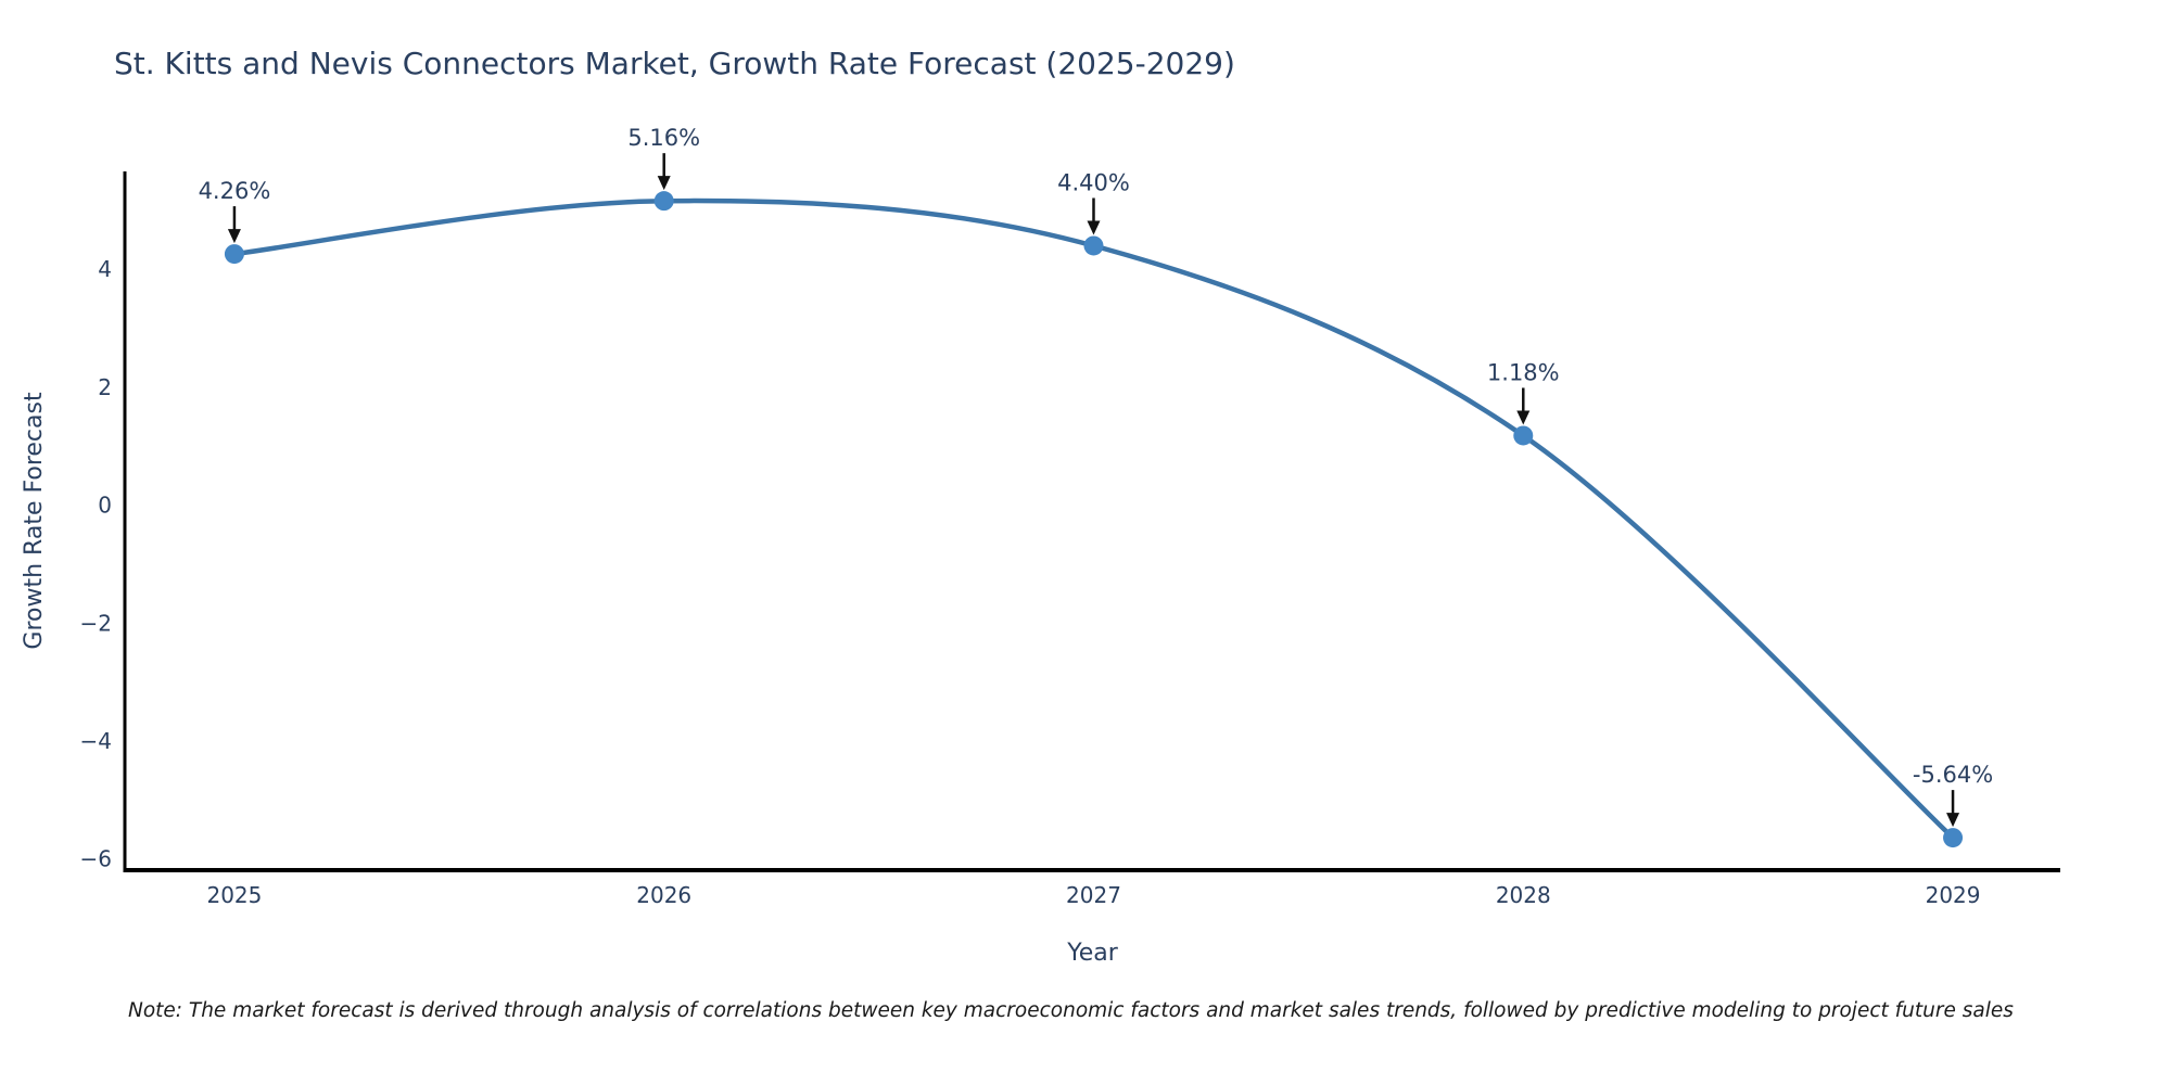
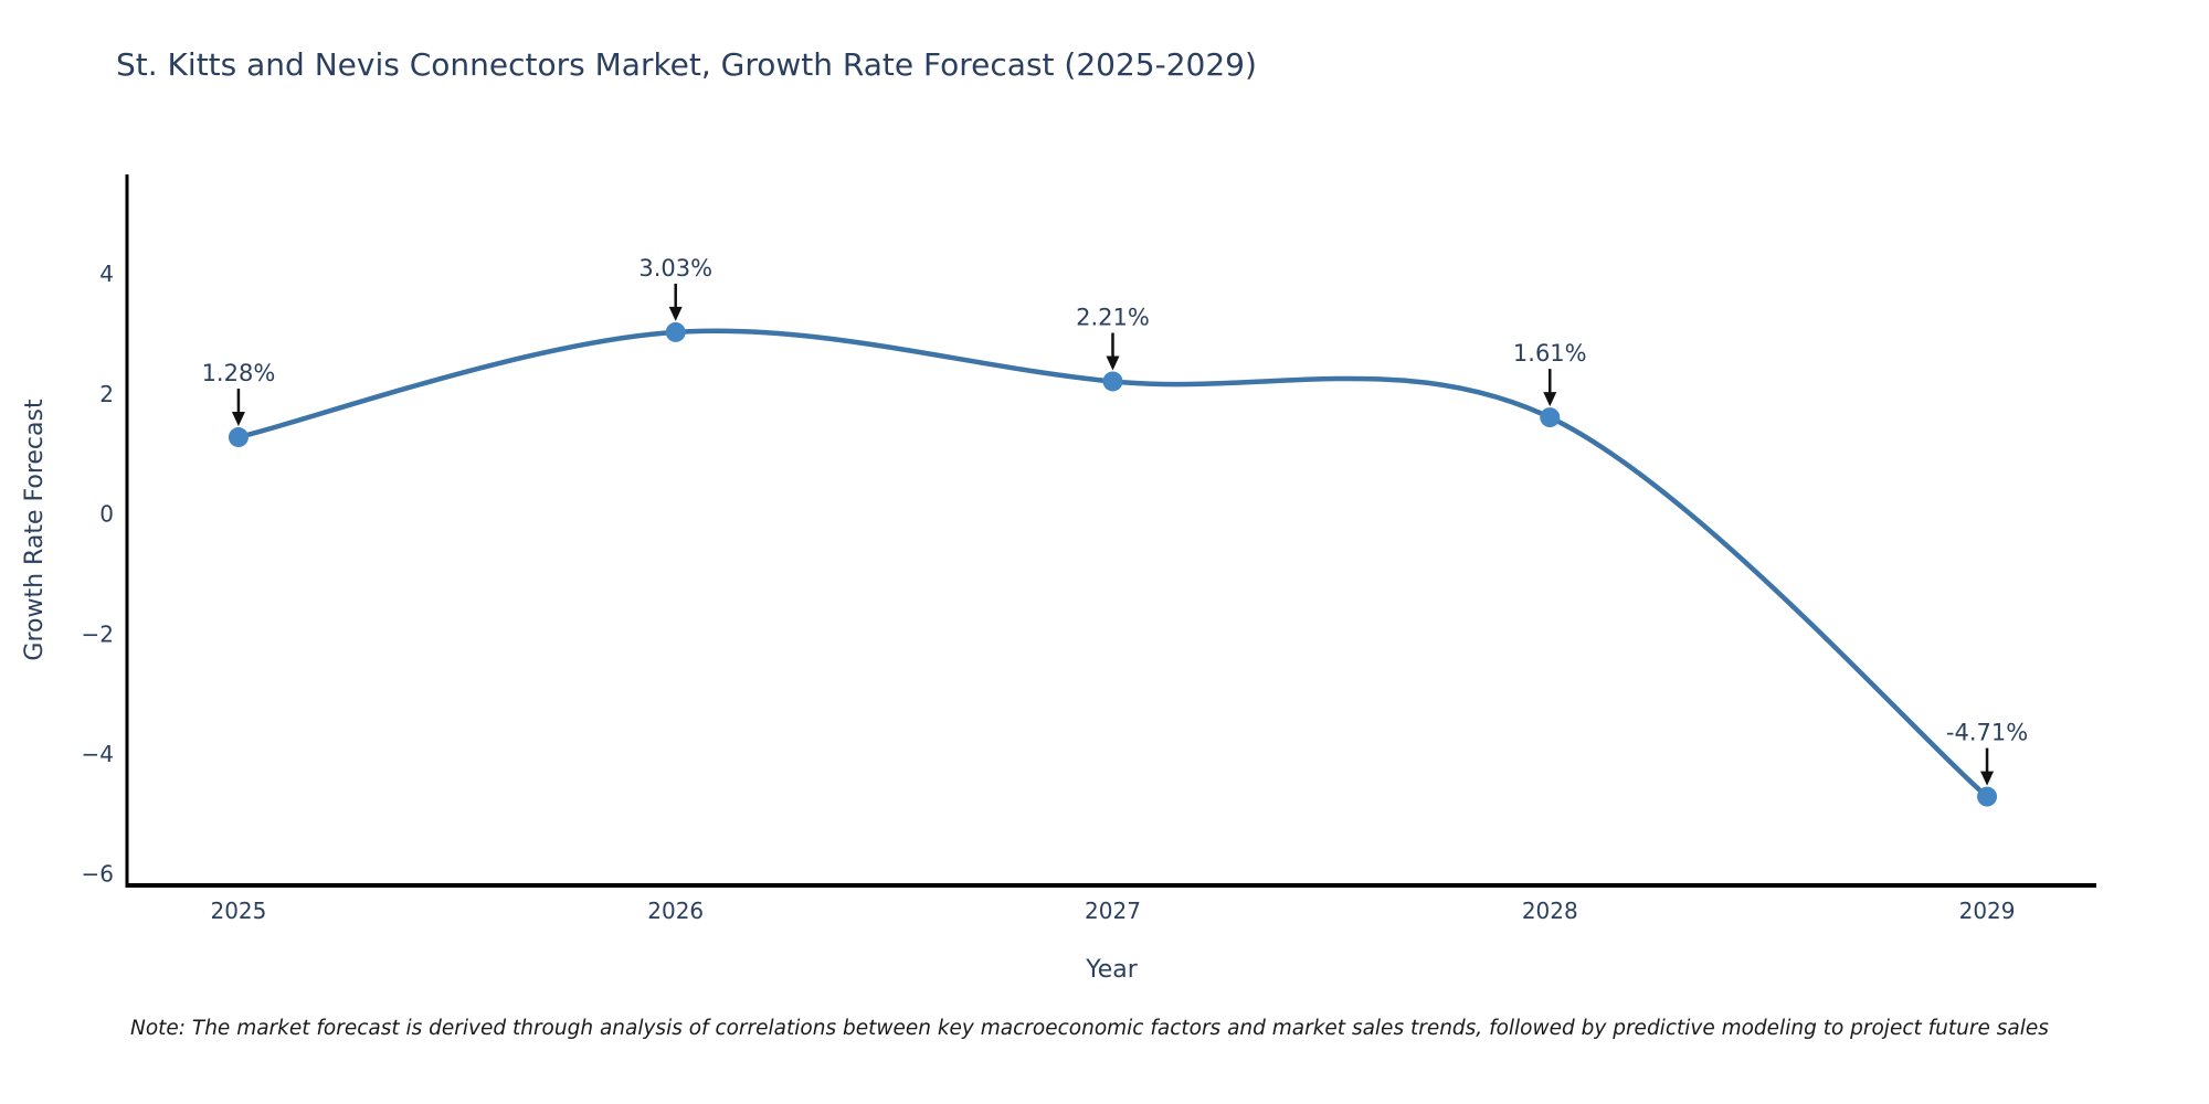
2025: 4.26% -> 1.28%
2026: 5.16% -> 3.03%
2027: 4.40% -> 2.21%
2028: 1.18% -> 1.61%
2029: -5.64% -> -4.71%
